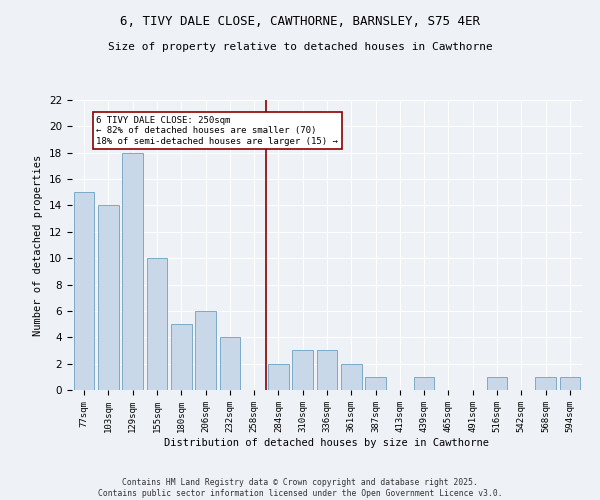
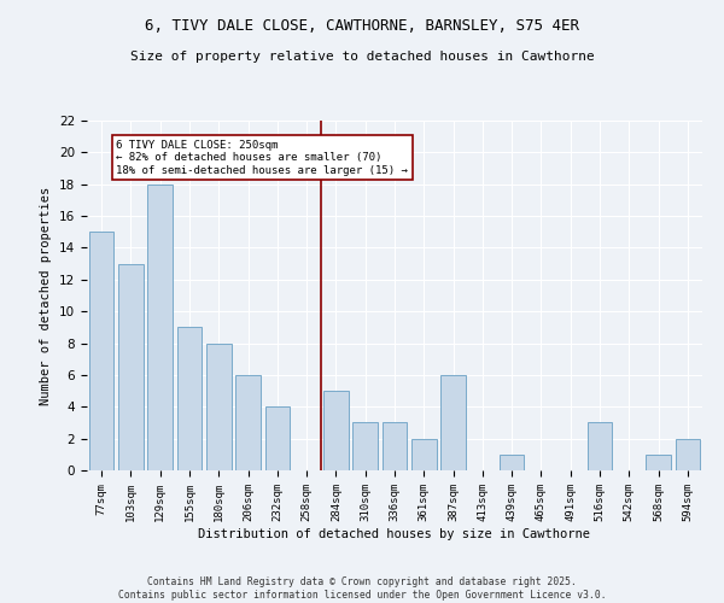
103sqm: 14 -> 13
155sqm: 10 -> 9
180sqm: 5 -> 8
284sqm: 2 -> 5
387sqm: 1 -> 6
516sqm: 1 -> 3
594sqm: 1 -> 2
